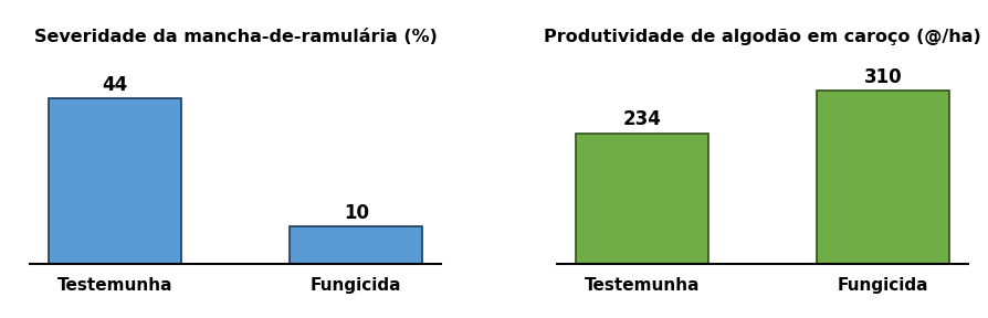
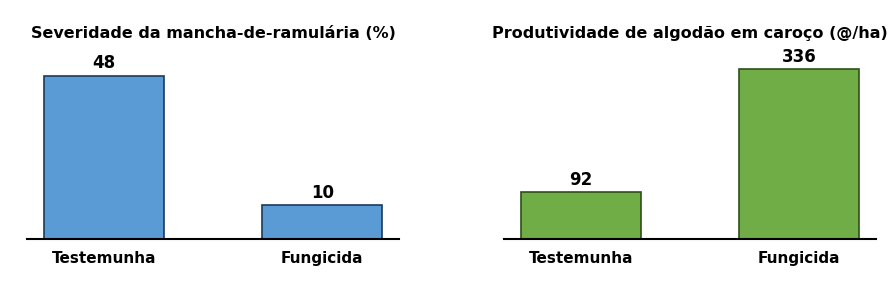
Severidade da mancha-de-ramulária (%)/Testemunha: 44 -> 48
Produtividade de algodão em caroço (@/ha)/Testemunha: 234 -> 92
Produtividade de algodão em caroço (@/ha)/Fungicida: 310 -> 336
